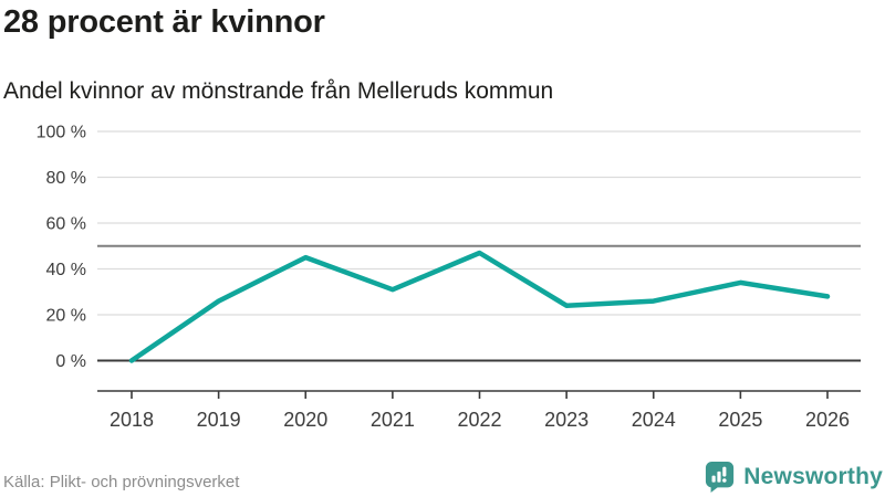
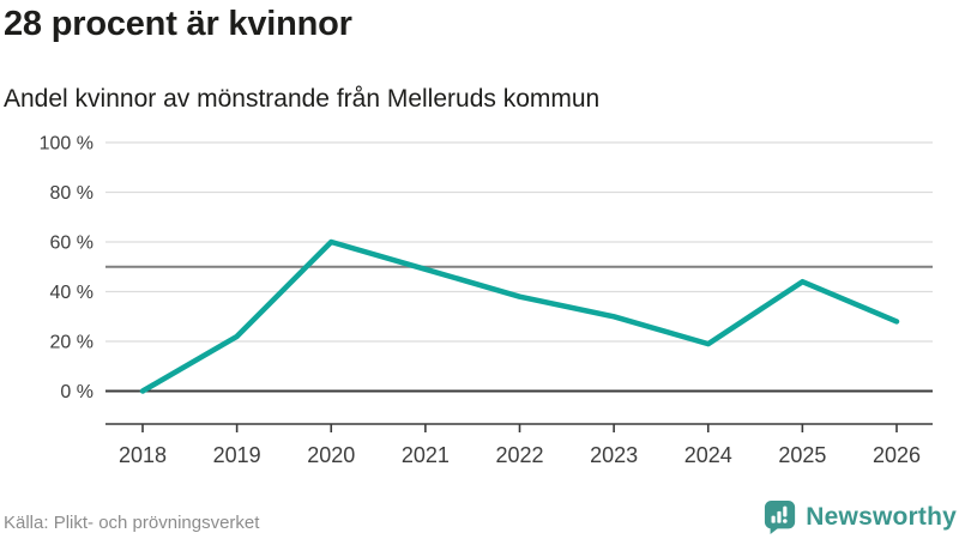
2019: 26% -> 22%
2020: 45% -> 60%
2021: 31% -> 49%
2022: 47% -> 38%
2023: 24% -> 30%
2024: 26% -> 19%
2025: 34% -> 44%
